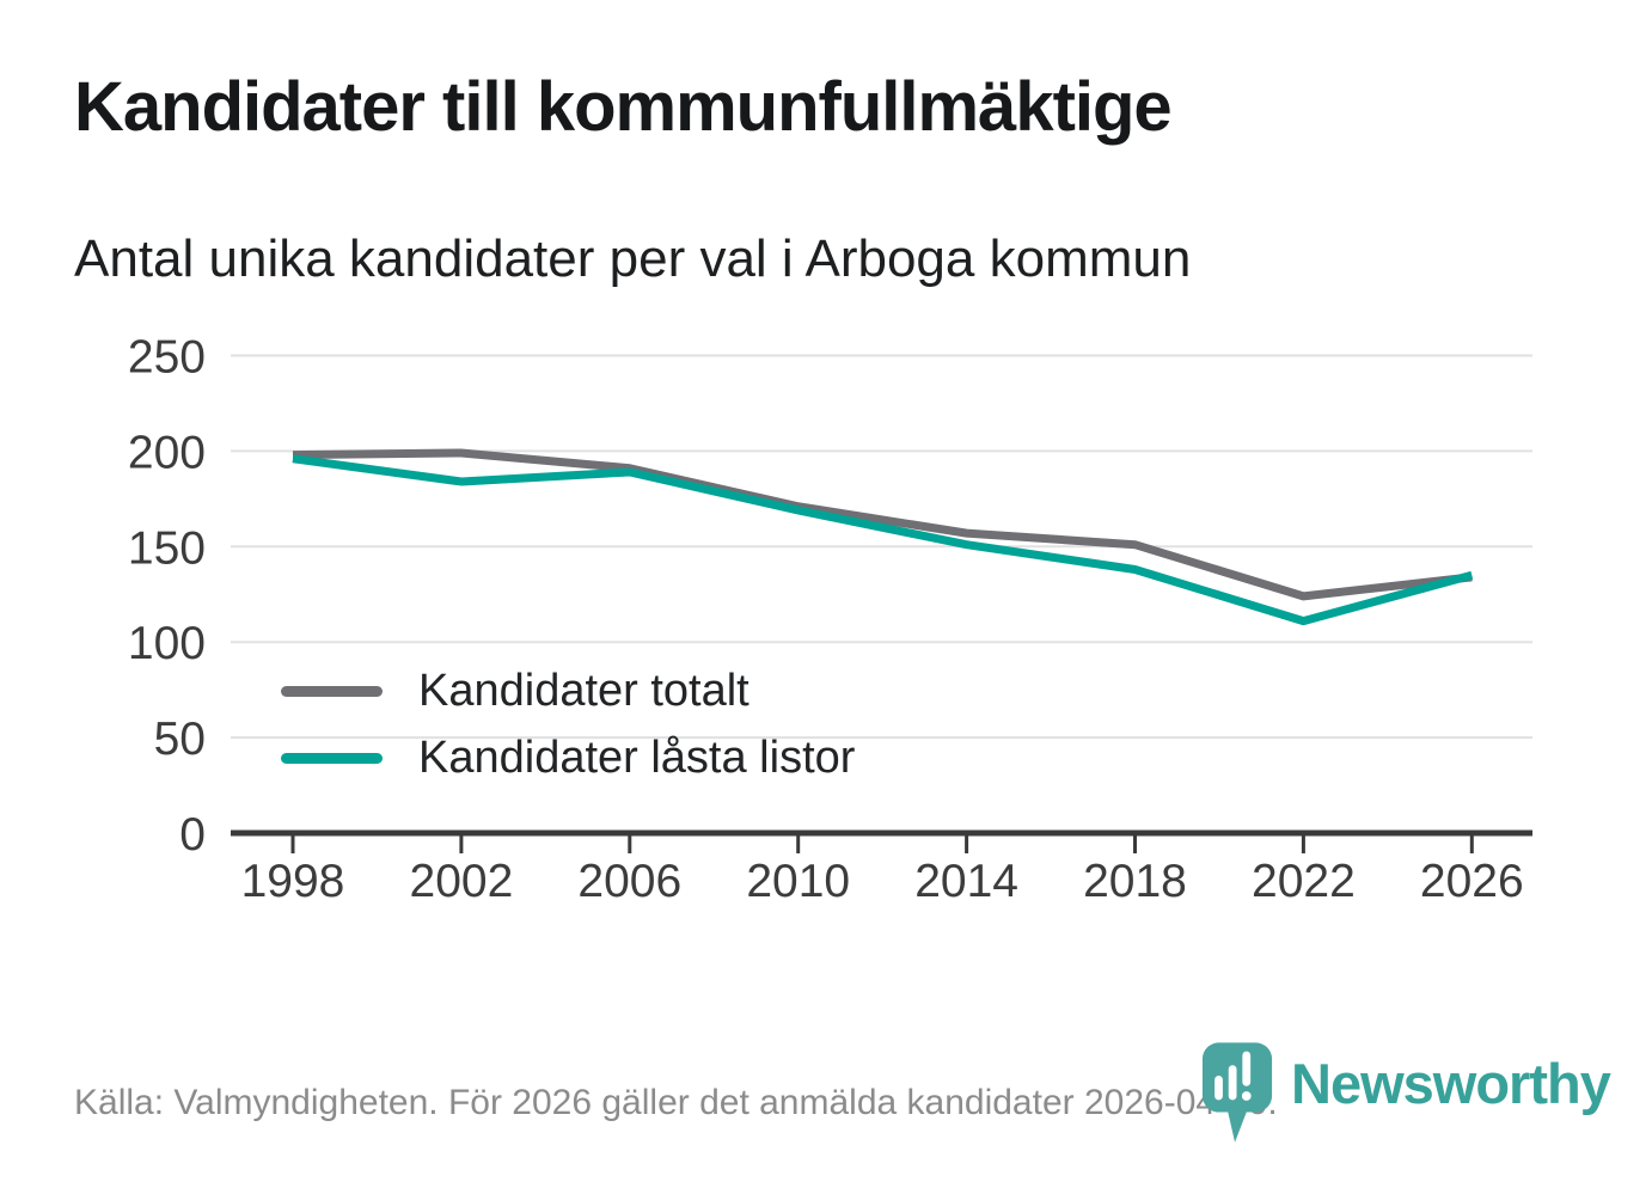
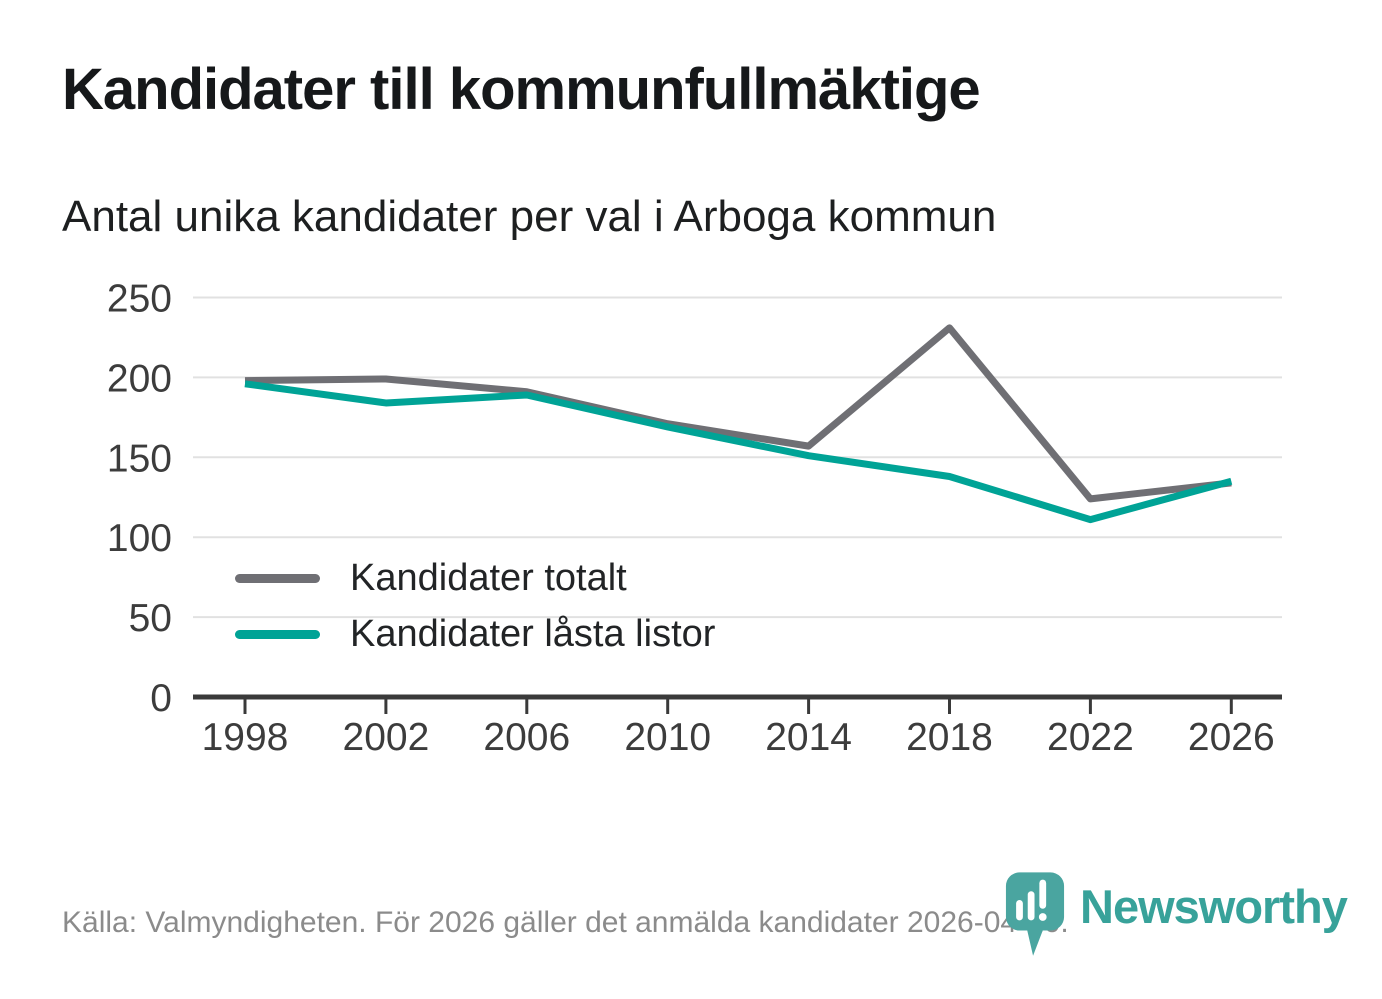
Kandidater totalt/2018: 151 -> 231
